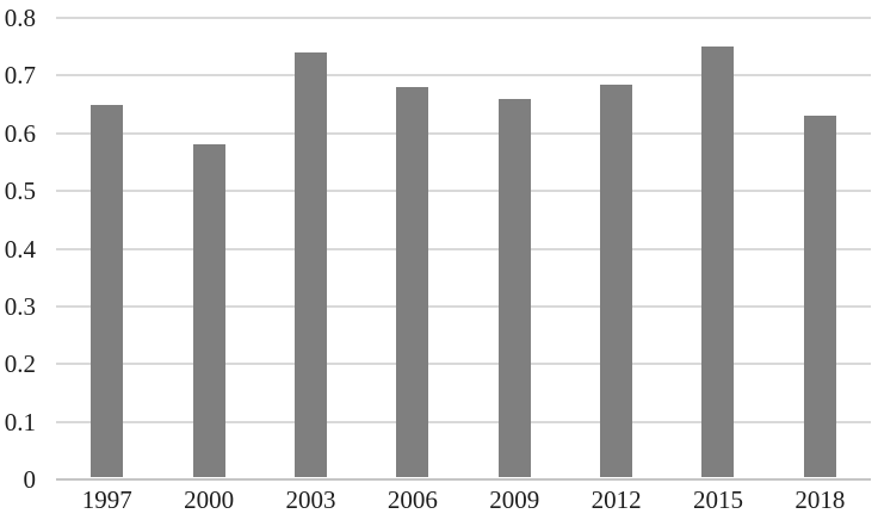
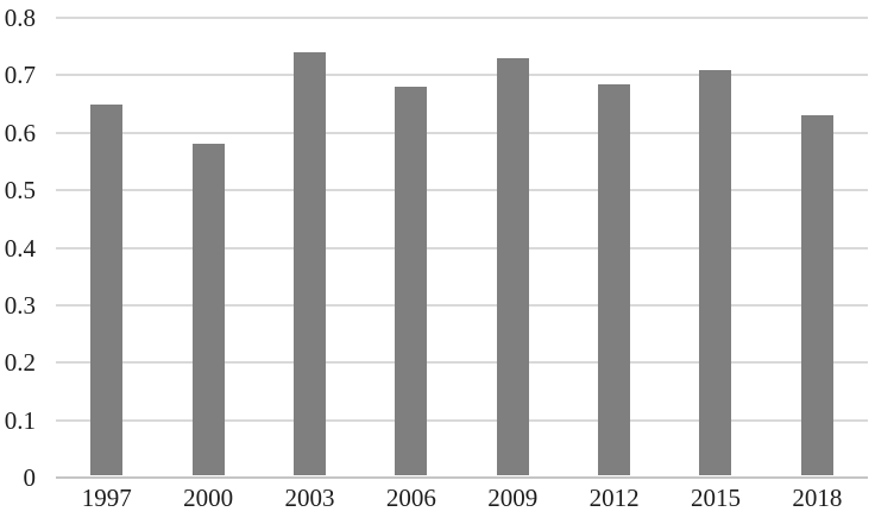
2009: 0.66 -> 0.73
2015: 0.75 -> 0.71
